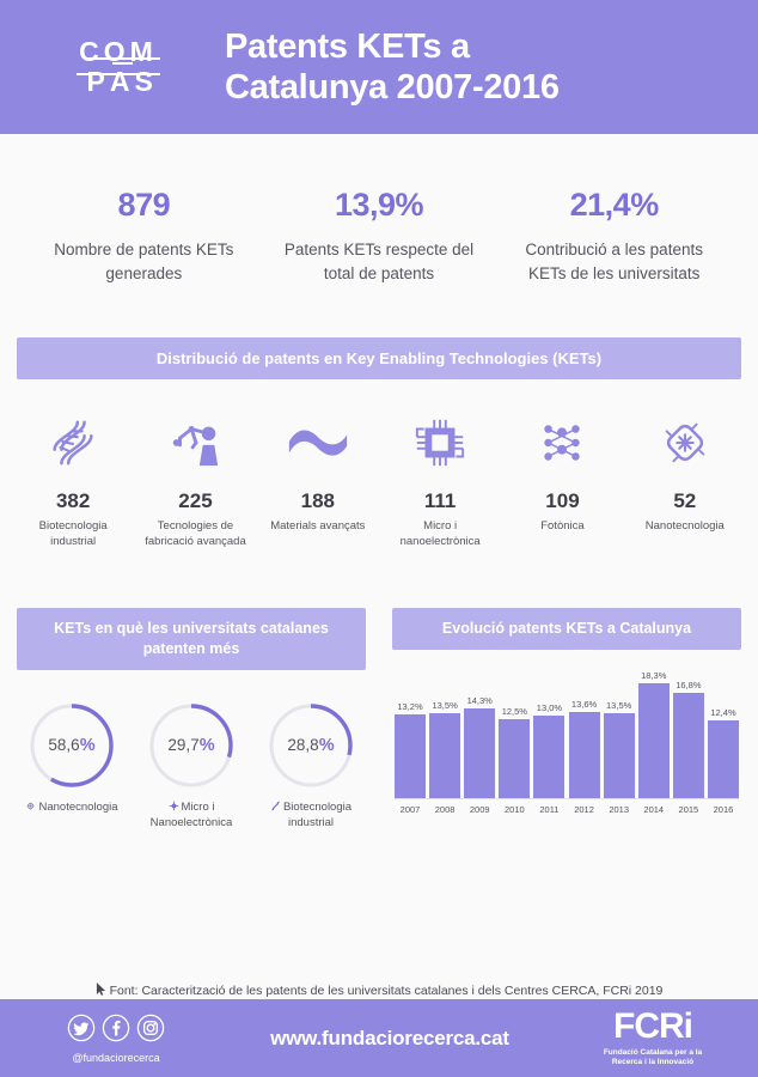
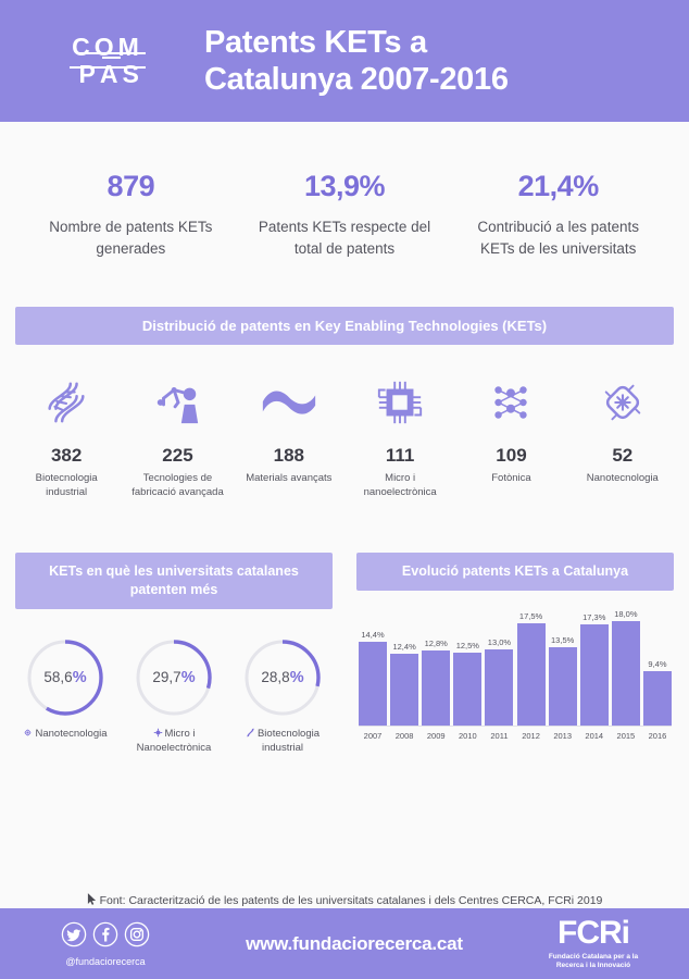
2007: 13,2% -> 14,4%
2008: 13,5% -> 12,4%
2009: 14,3% -> 12,8%
2012: 13,6% -> 17,5%
2014: 18,3% -> 17,3%
2015: 16,8% -> 18,0%
2016: 12,4% -> 9,4%
